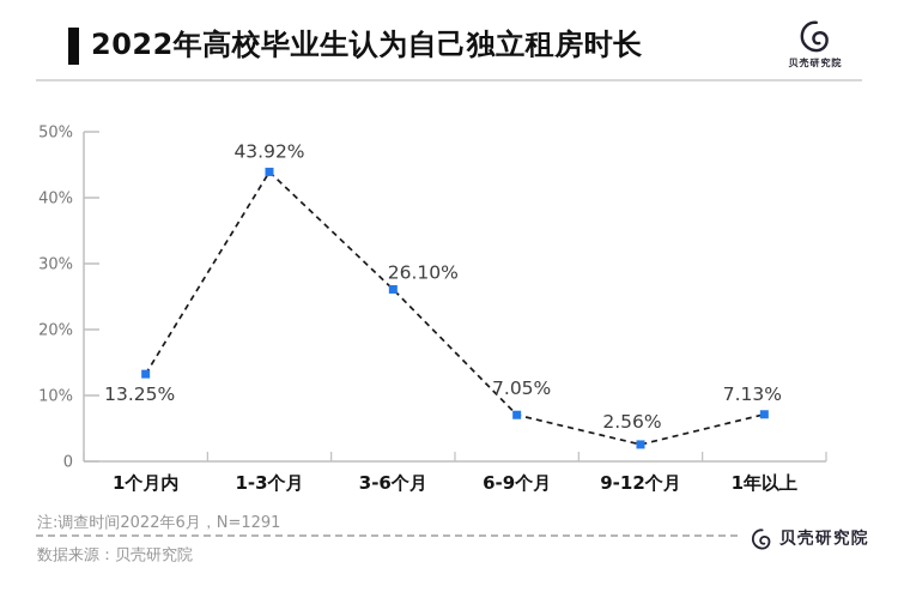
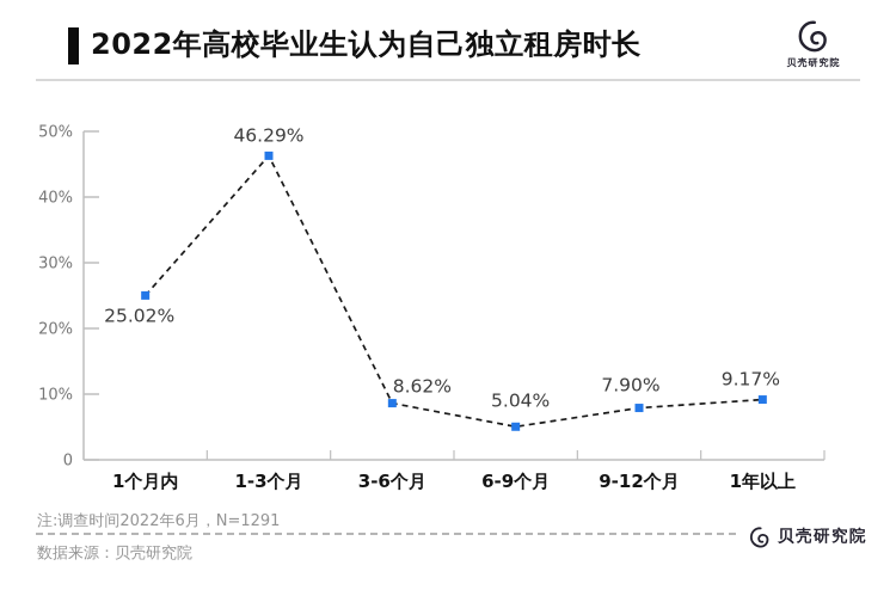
1个月内: 13.25% -> 25.02%
1-3个月: 43.92% -> 46.29%
3-6个月: 26.10% -> 8.62%
6-9个月: 7.05% -> 5.04%
9-12个月: 2.56% -> 7.90%
1年以上: 7.13% -> 9.17%
